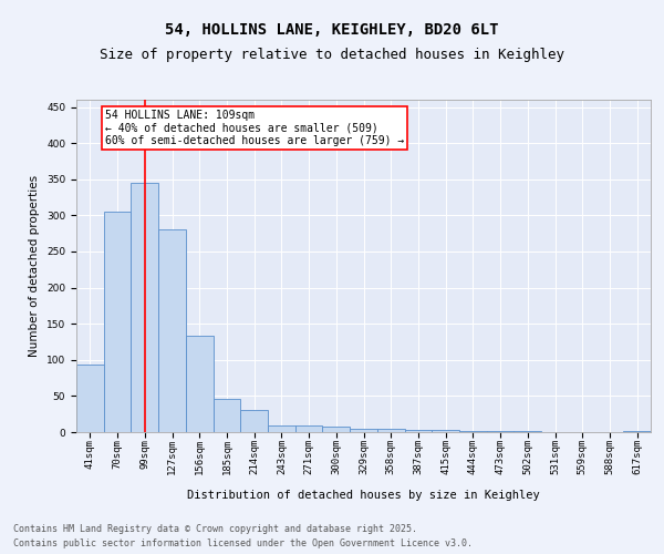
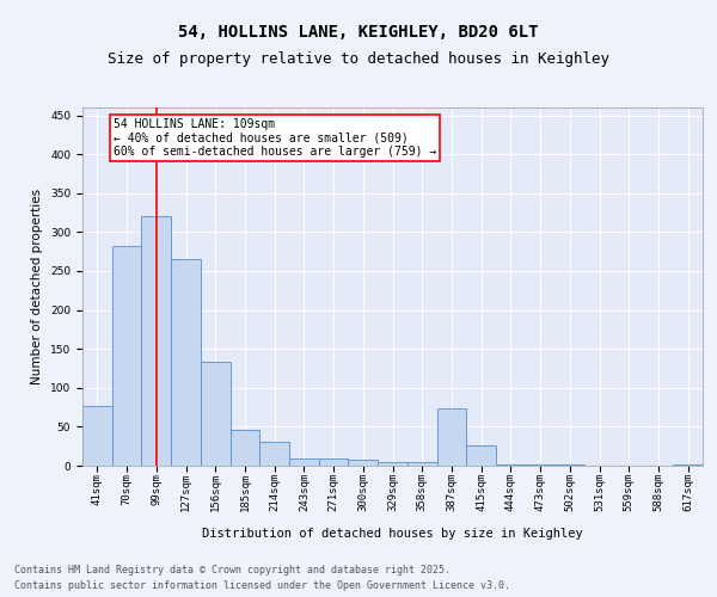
41sqm: 93 -> 76
70sqm: 305 -> 282
99sqm: 345 -> 320
127sqm: 280 -> 266
387sqm: 3 -> 74
415sqm: 3 -> 26
